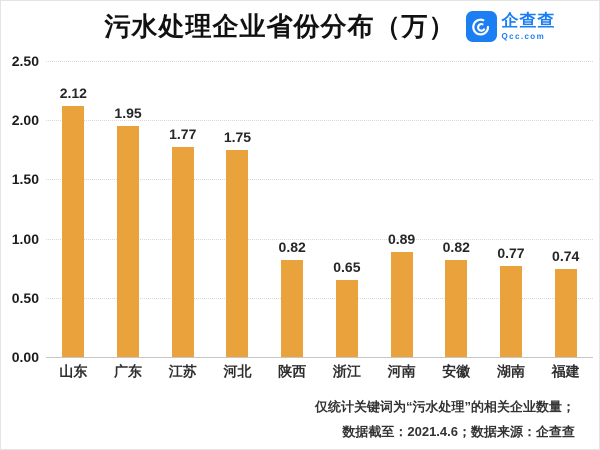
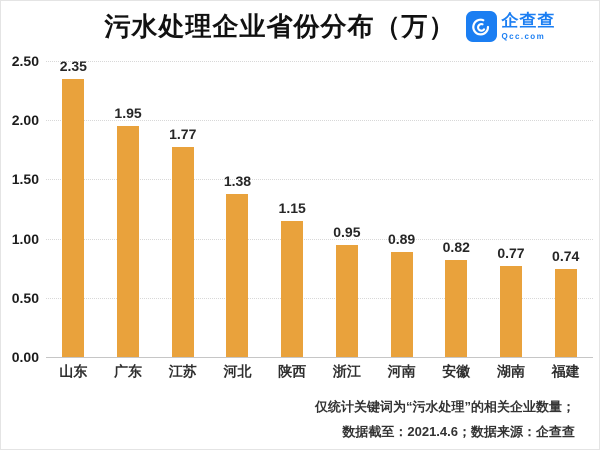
山东: 2.12 -> 2.35
河北: 1.75 -> 1.38
陕西: 0.82 -> 1.15
浙江: 0.65 -> 0.95
